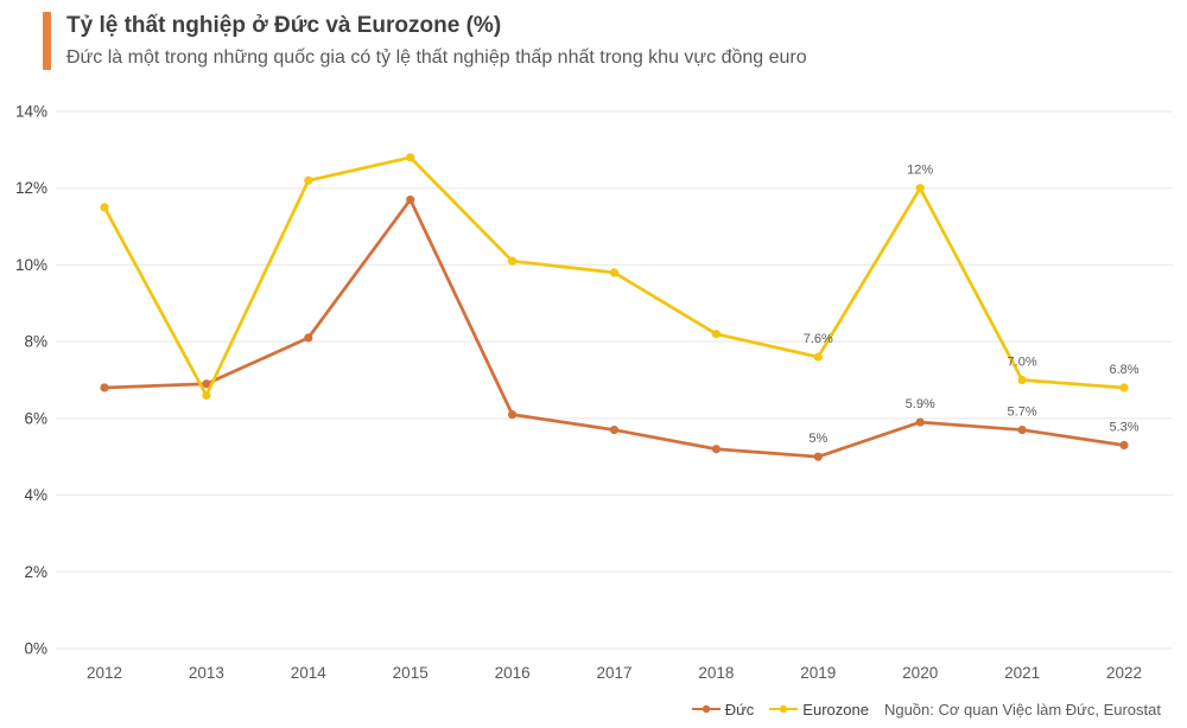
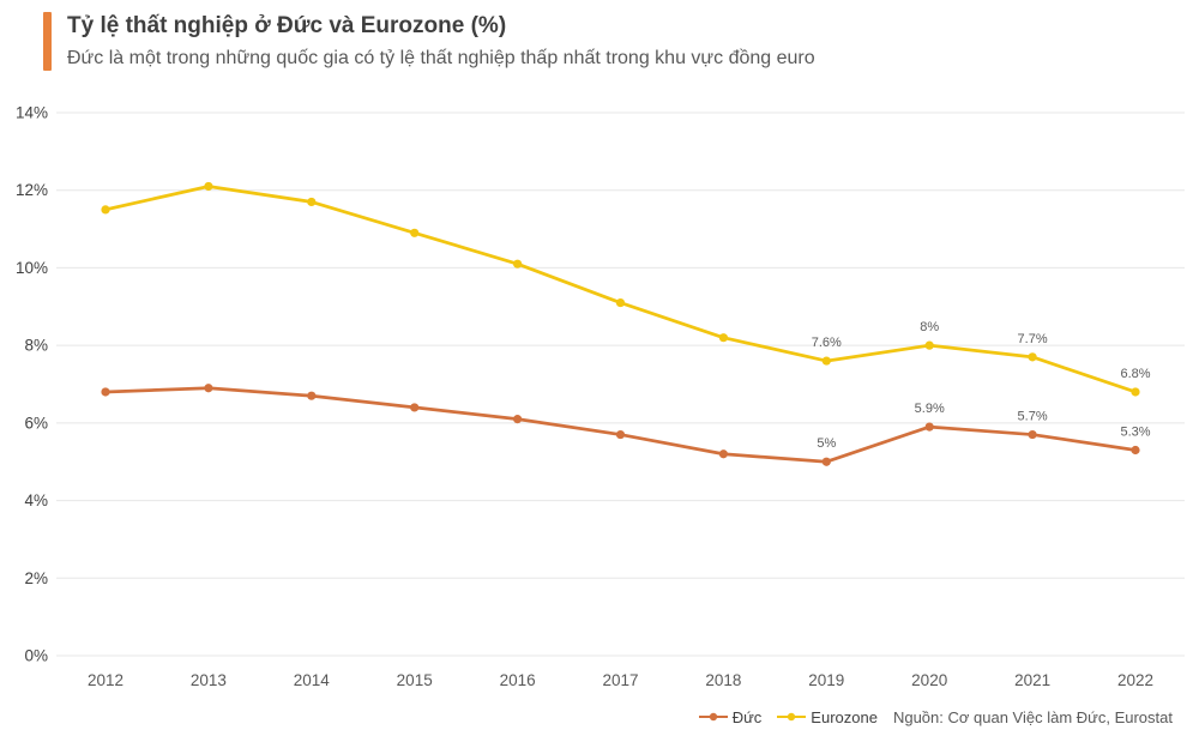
Eurozone/2013: 6.6% -> 12.1%
Đức/2014: 8.1% -> 6.7%
Eurozone/2014: 12.2% -> 11.7%
Đức/2015: 11.7% -> 6.4%
Eurozone/2015: 12.8% -> 10.9%
Eurozone/2017: 9.8% -> 9.1%
Eurozone/2020: 12% -> 8%
Eurozone/2021: 7.0% -> 7.7%
